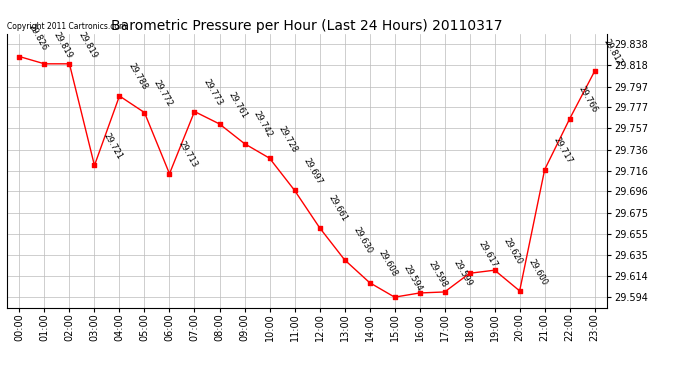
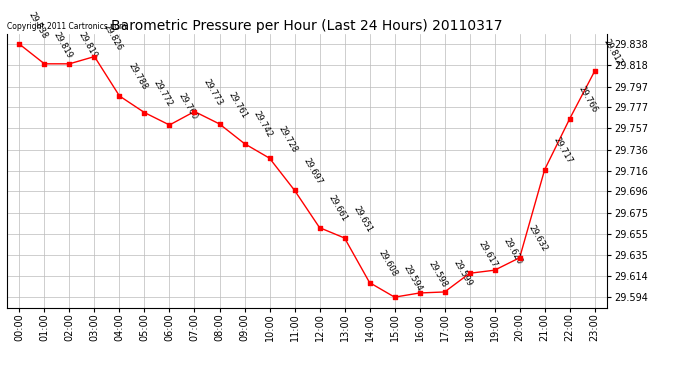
00:00: 29.826 -> 29.838
03:00: 29.721 -> 29.826
06:00: 29.713 -> 29.760
13:00: 29.630 -> 29.651
20:00: 29.600 -> 29.632
